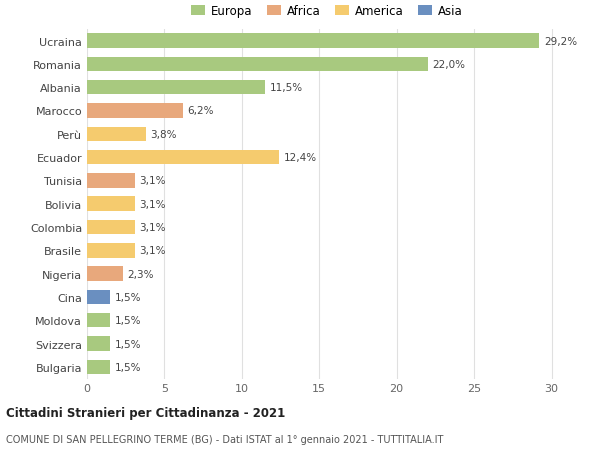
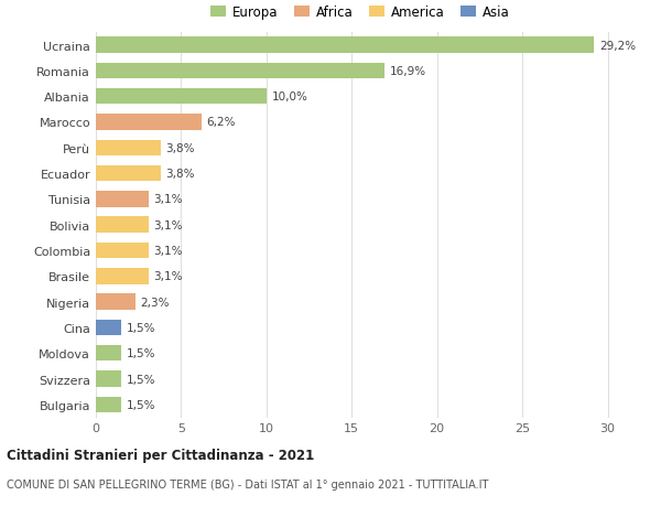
Romania: 22,0% -> 16,9%
Albania: 11,5% -> 10,0%
Ecuador: 12,4% -> 3,8%
